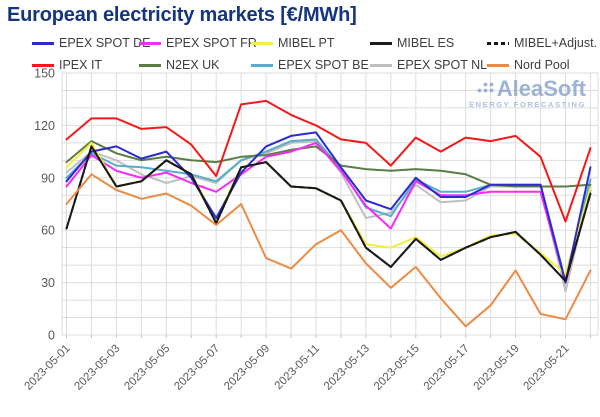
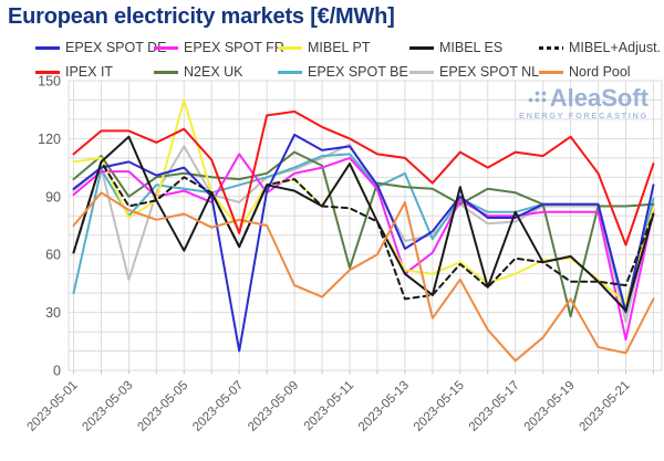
EPEX SPOT DE/2023-05-01: 88 -> 94
EPEX SPOT FR/2023-05-01: 85 -> 91
MIBEL PT/2023-05-01: 96 -> 108
EPEX SPOT BE/2023-05-01: 90 -> 40
EPEX SPOT FR/2023-05-03: 94 -> 103
MIBEL PT/2023-05-03: 85 -> 79
MIBEL ES/2023-05-03: 85 -> 121
N2EX UK/2023-05-03: 104 -> 90
EPEX SPOT BE/2023-05-03: 97 -> 80
EPEX SPOT NL/2023-05-03: 100 -> 47
MIBEL PT/2023-05-05: 100 -> 140
MIBEL ES/2023-05-05: 100 -> 62
IPEX IT/2023-05-05: 119 -> 125
EPEX SPOT NL/2023-05-05: 87 -> 116
EPEX SPOT DE/2023-05-07: 67 -> 10
EPEX SPOT FR/2023-05-07: 82 -> 112
MIBEL PT/2023-05-07: 66 -> 73
IPEX IT/2023-05-07: 91 -> 71
EPEX SPOT BE/2023-05-07: 88 -> 96
Nord Pool/2023-05-07: 63 -> 78
EPEX SPOT DE/2023-05-09: 108 -> 122
MIBEL ES/2023-05-09: 99 -> 93
N2EX UK/2023-05-09: 103 -> 113
MIBEL PT/2023-05-11: 84 -> 107
MIBEL ES/2023-05-11: 84 -> 107
N2EX UK/2023-05-11: 108 -> 53
EPEX SPOT NL/2023-05-11: 111 -> 117
EPEX SPOT DE/2023-05-13: 77 -> 63
EPEX SPOT FR/2023-05-13: 74 -> 50
MIBEL+Adjust./2023-05-13: 50 -> 37
EPEX SPOT BE/2023-05-13: 73 -> 102
Nord Pool/2023-05-13: 41 -> 87
MIBEL ES/2023-05-15: 55 -> 95
N2EX UK/2023-05-15: 95 -> 86
Nord Pool/2023-05-15: 39 -> 47
MIBEL ES/2023-05-17: 50 -> 82
MIBEL+Adjust./2023-05-17: 50 -> 58
MIBEL+Adjust./2023-05-19: 59 -> 46
IPEX IT/2023-05-19: 114 -> 121
N2EX UK/2023-05-19: 85 -> 28
EPEX SPOT FR/2023-05-21: 30 -> 16
MIBEL+Adjust./2023-05-21: 31 -> 44
